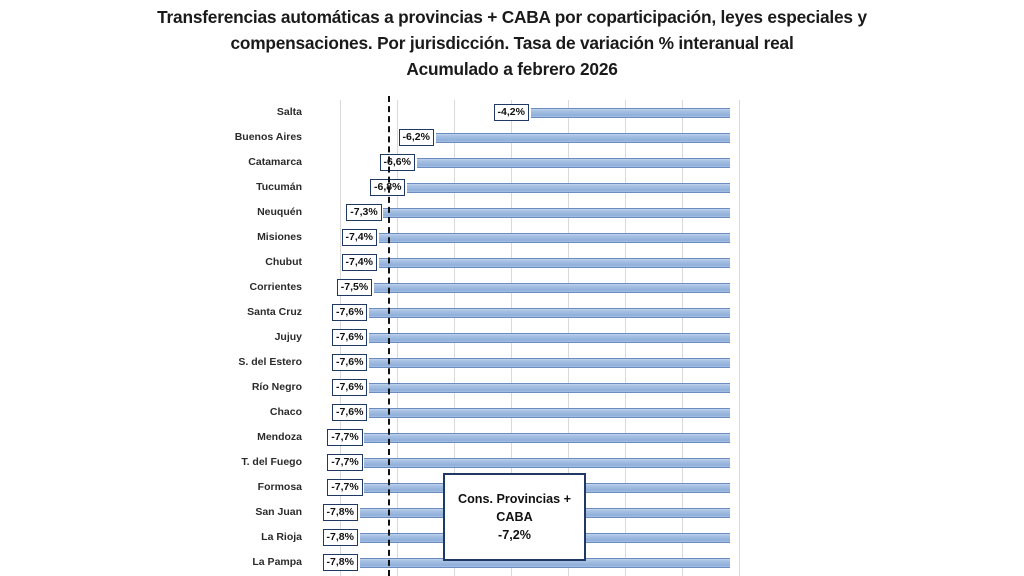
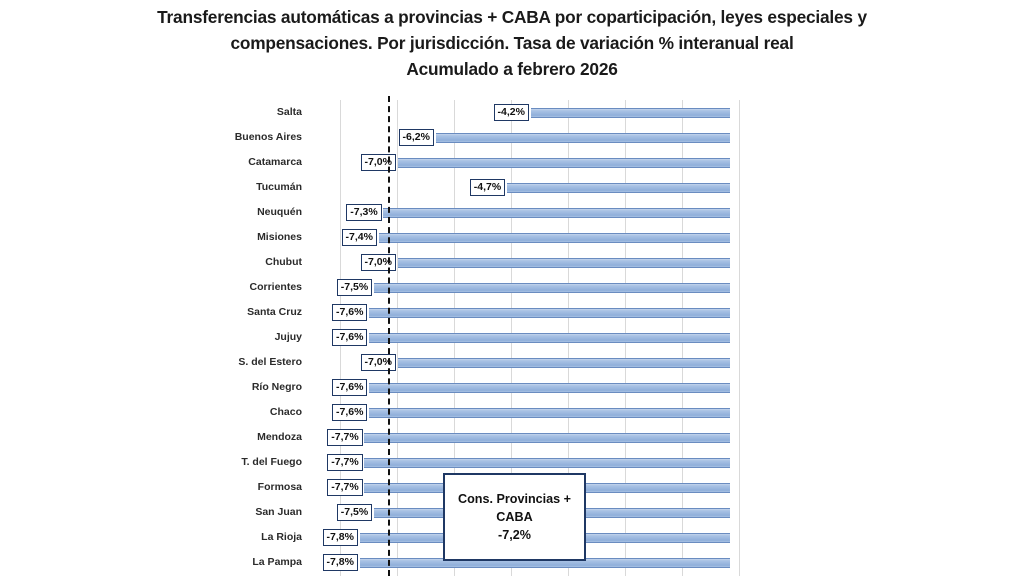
Catamarca: -6,6% -> -7,0%
Tucumán: -6,8% -> -4,7%
Chubut: -7,4% -> -7,0%
S. del Estero: -7,6% -> -7,0%
San Juan: -7,8% -> -7,5%
